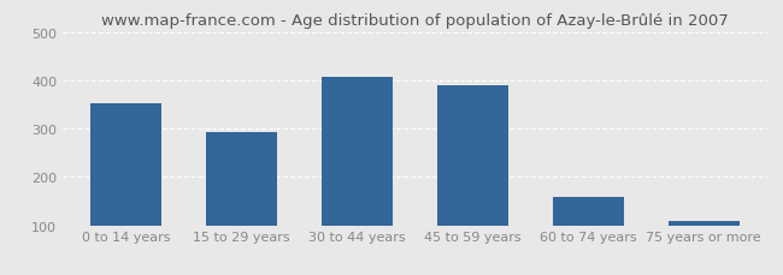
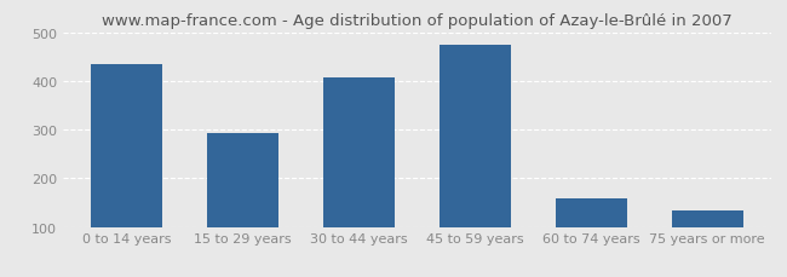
0 to 14 years: 352 -> 435
45 to 59 years: 389 -> 475
75 years or more: 109 -> 135
